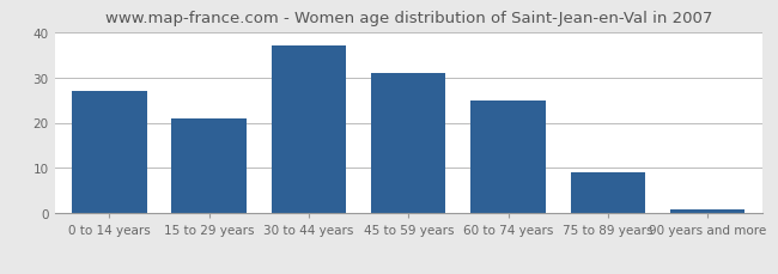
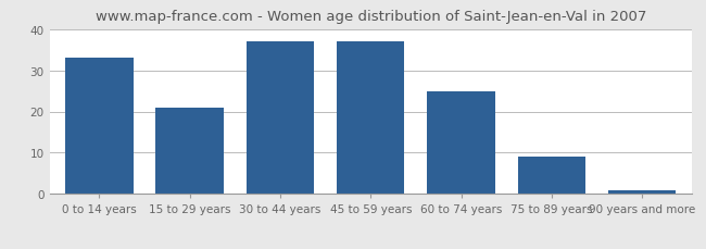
0 to 14 years: 27 -> 33
45 to 59 years: 31 -> 37
